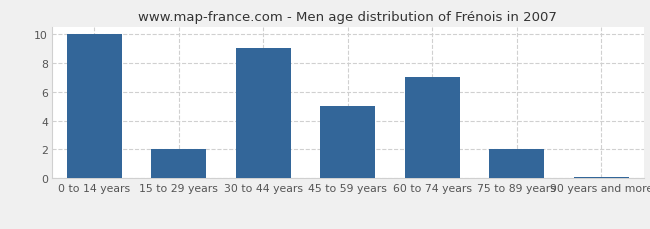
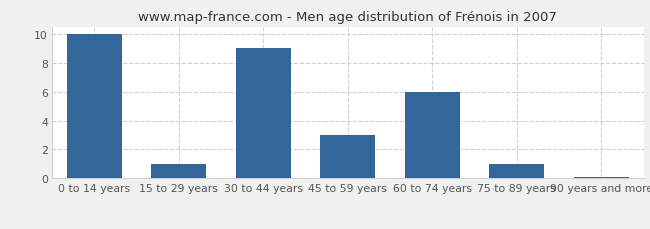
15 to 29 years: 2.0 -> 1.0
45 to 59 years: 5.0 -> 3.0
60 to 74 years: 7.0 -> 6.0
75 to 89 years: 2.0 -> 1.0
